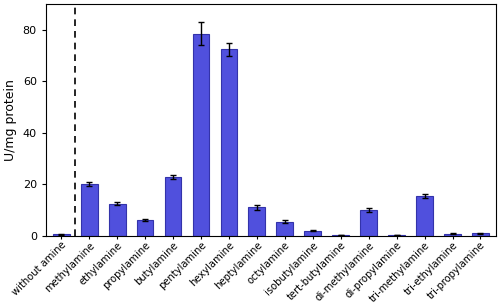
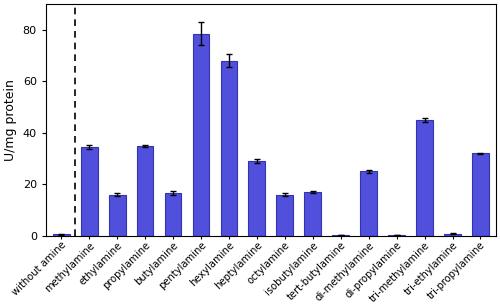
methylamine: 20.0 -> 34.5
ethylamine: 12.5 -> 16.0
propylamine: 6.0 -> 35.0
butylamine: 23.0 -> 16.5
hexylamine: 72.5 -> 68.0
heptylamine: 11.0 -> 29.0
octylamine: 5.5 -> 16.0
isobutylamine: 2.0 -> 17.0
di-methylamine: 10.0 -> 25.0
tri-methylamine: 15.5 -> 45.0
tri-propylamine: 1.0 -> 32.0
